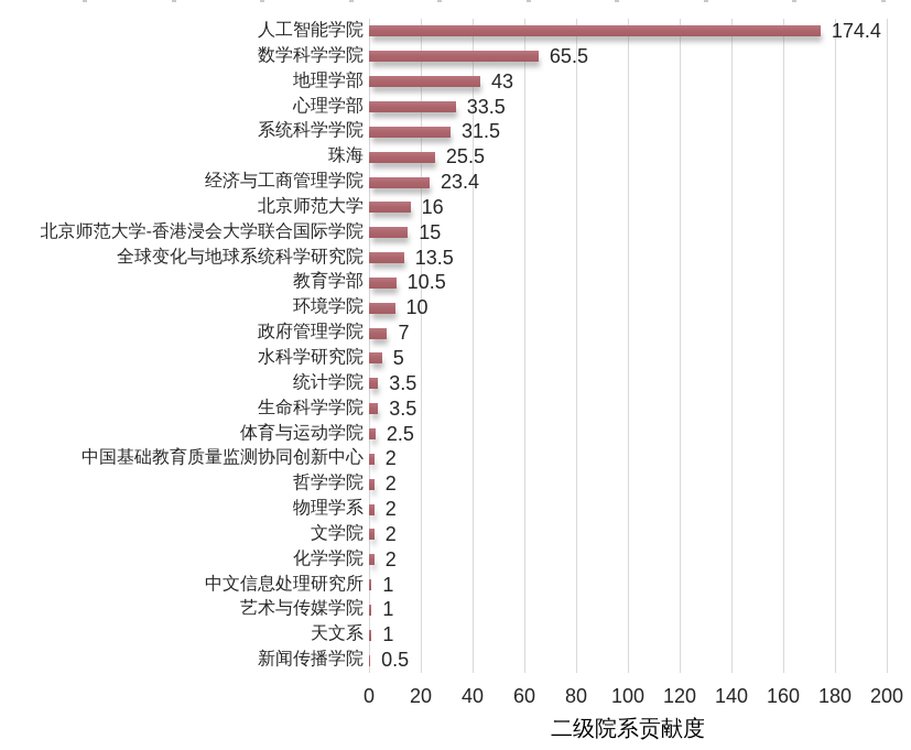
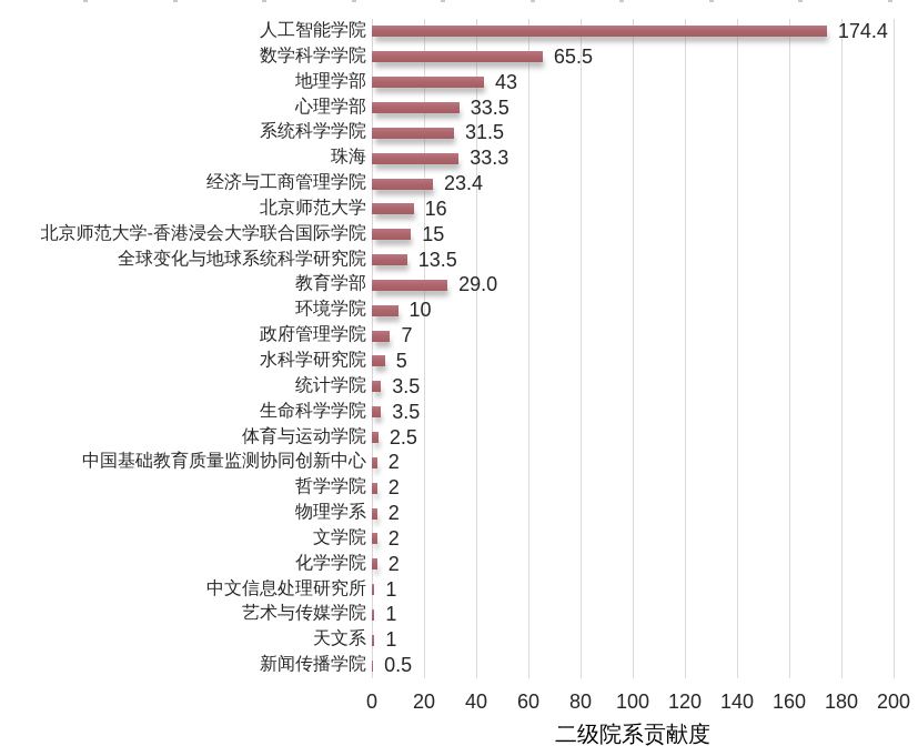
珠海: 25.5 -> 33.3
教育学部: 10.5 -> 29.0
